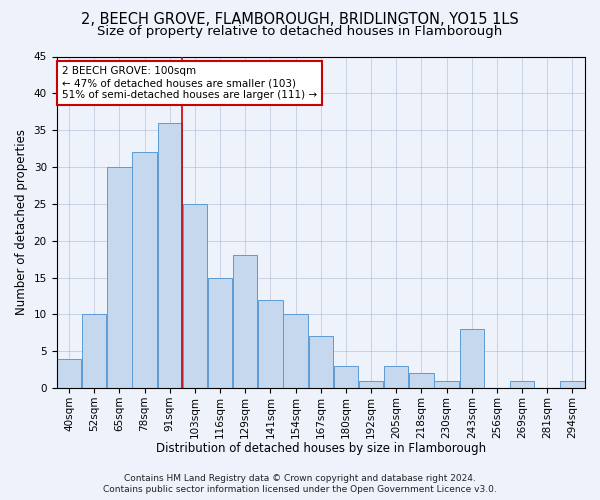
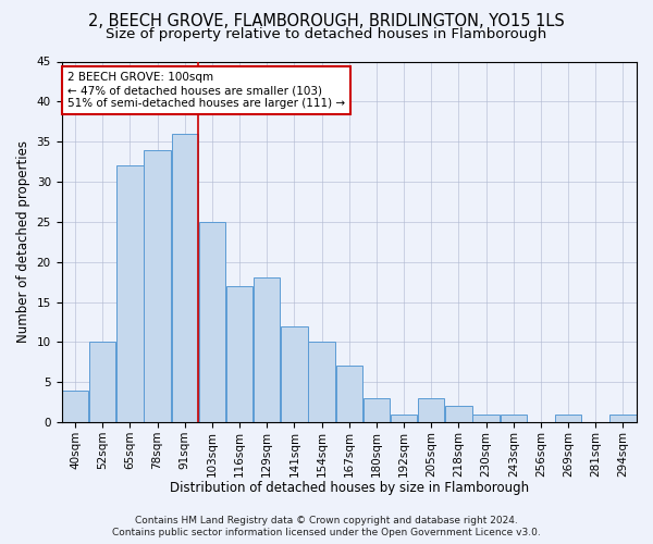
65sqm: 30 -> 32
78sqm: 32 -> 34
116sqm: 15 -> 17
243sqm: 8 -> 1
